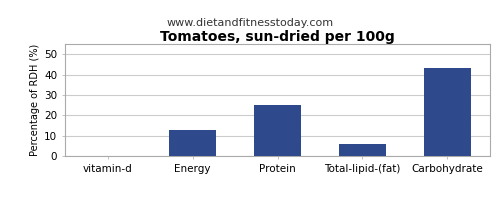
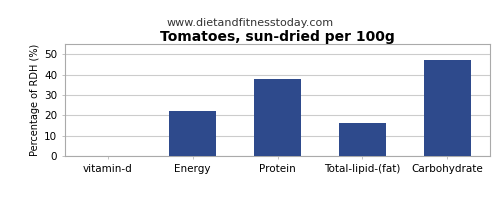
Energy: 13 -> 22
Protein: 25 -> 38
Total-lipid-(fat): 6 -> 16
Carbohydrate: 43 -> 47
